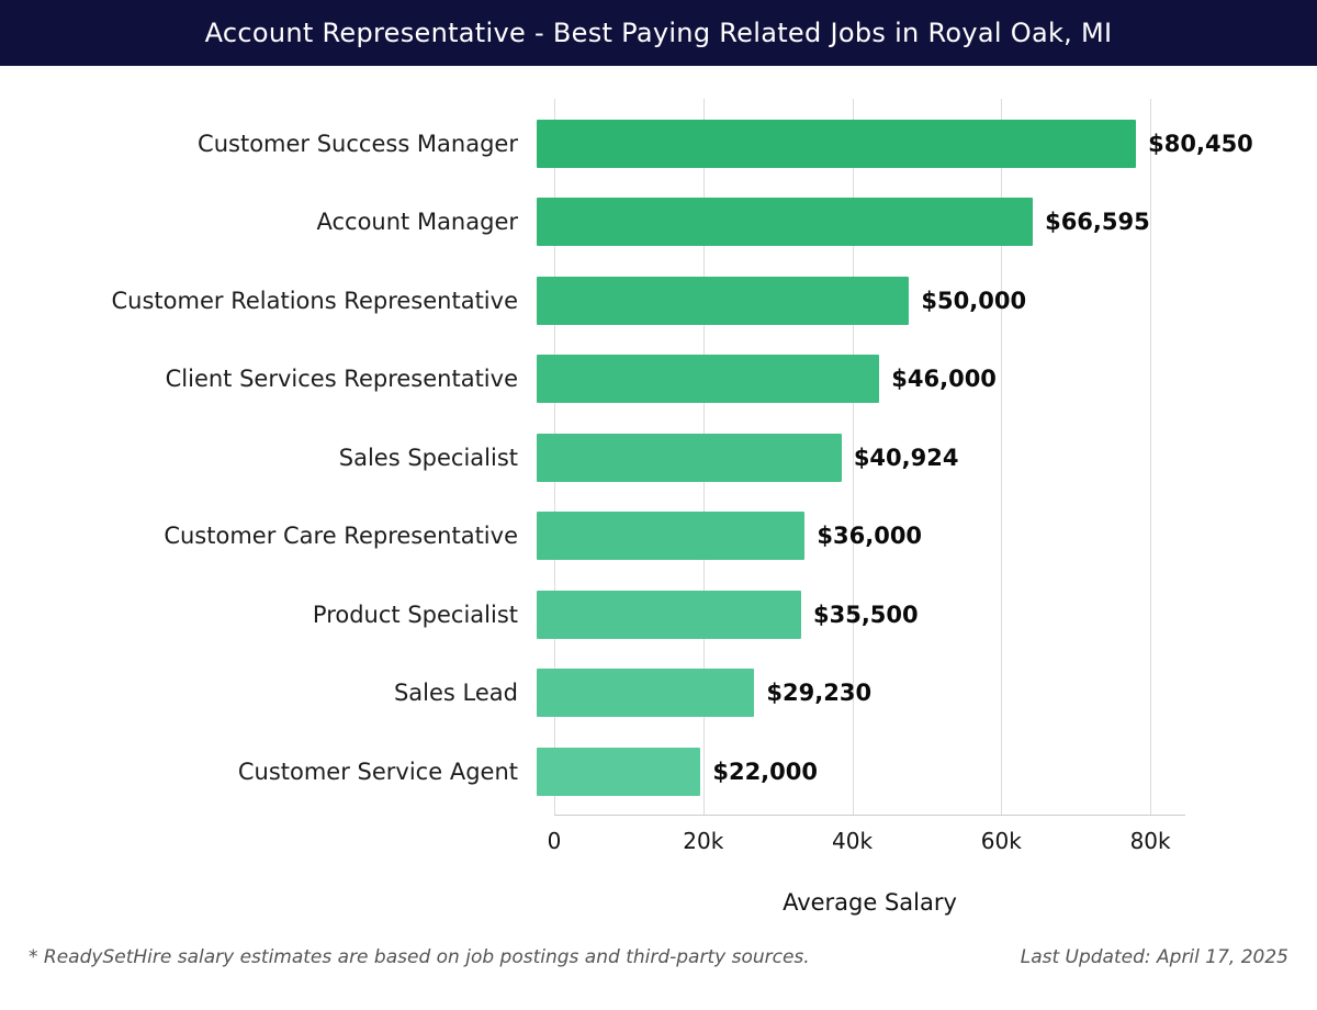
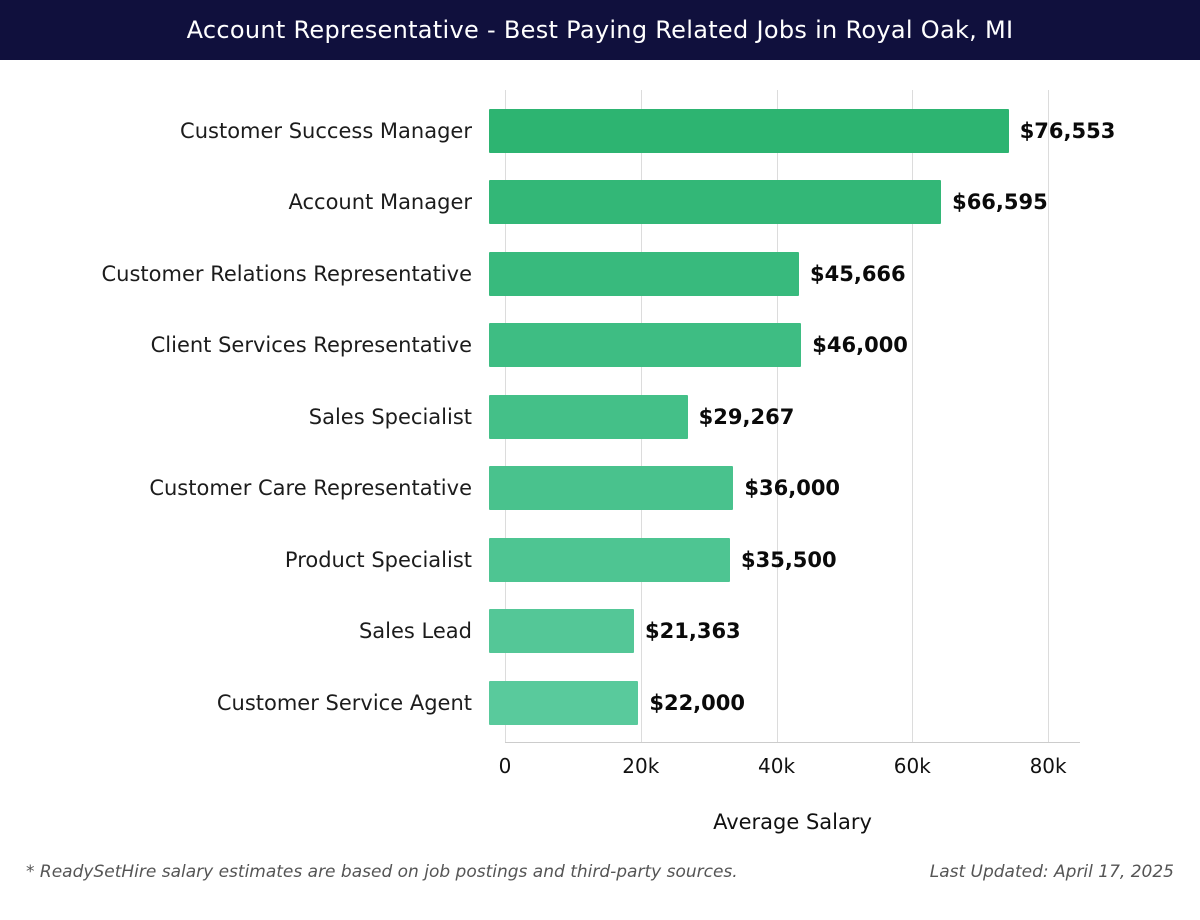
Customer Success Manager: $80,450 -> $76,553
Customer Relations Representative: $50,000 -> $45,666
Sales Specialist: $40,924 -> $29,267
Sales Lead: $29,230 -> $21,363
